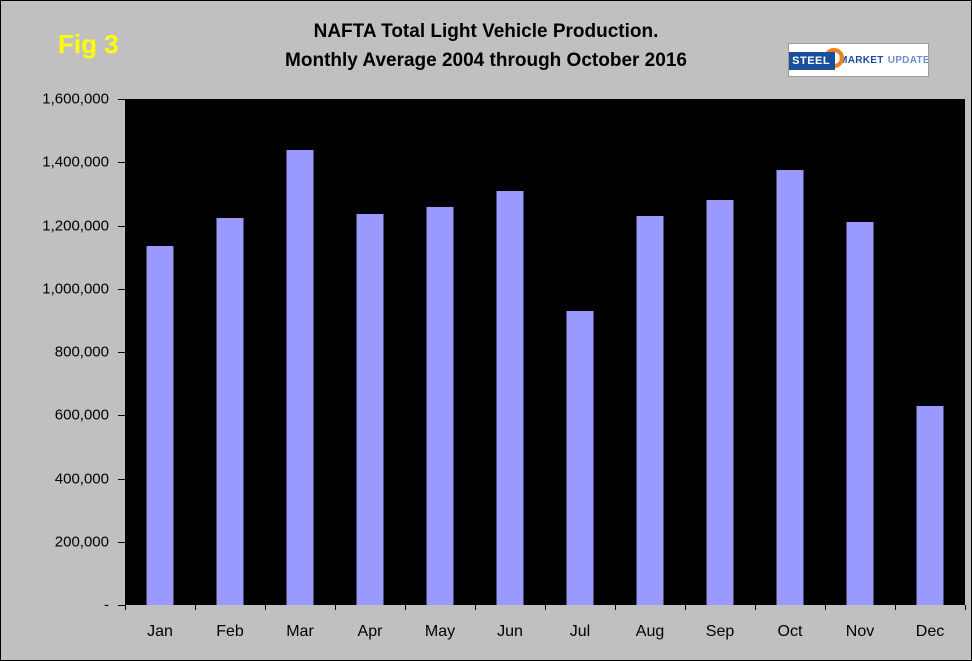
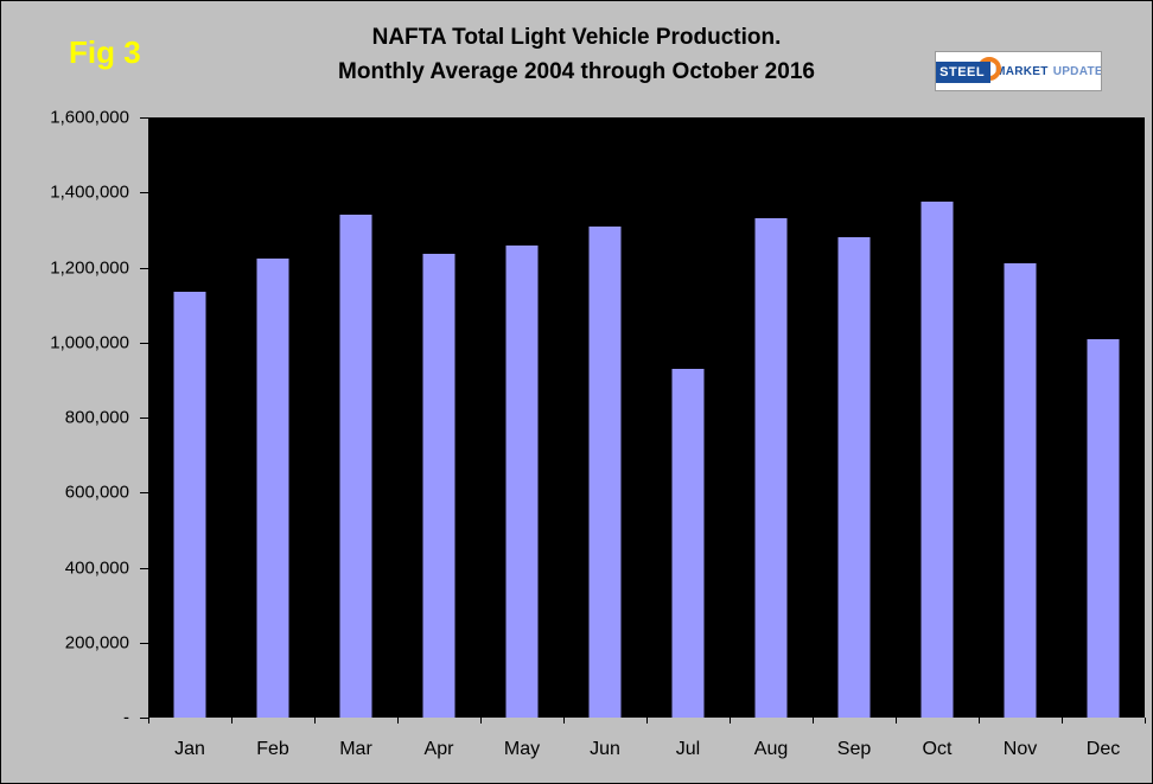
Mar: 1440000 -> 1340000
Aug: 1230000 -> 1330000
Dec: 630000 -> 1010000
